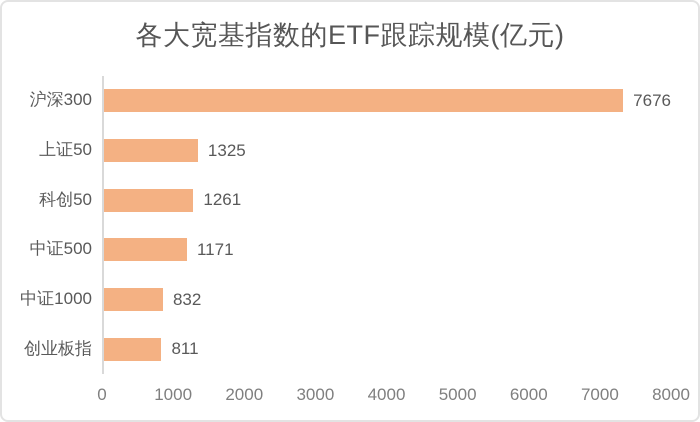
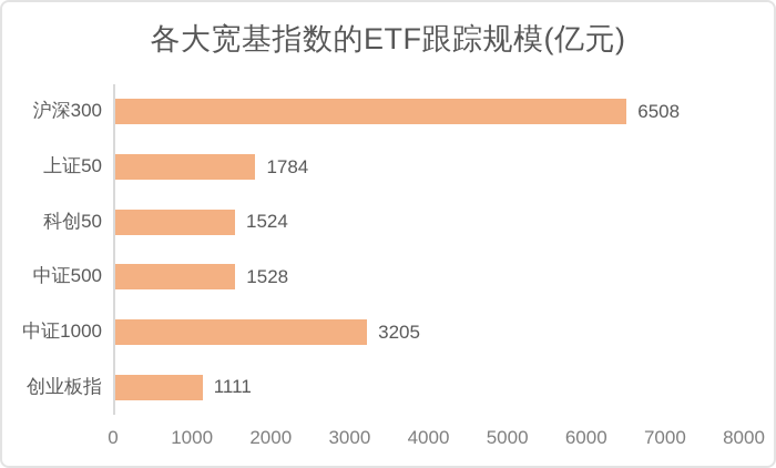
沪深300: 7676 -> 6508
上证50: 1325 -> 1784
科创50: 1261 -> 1524
中证500: 1171 -> 1528
中证1000: 832 -> 3205
创业板指: 811 -> 1111
